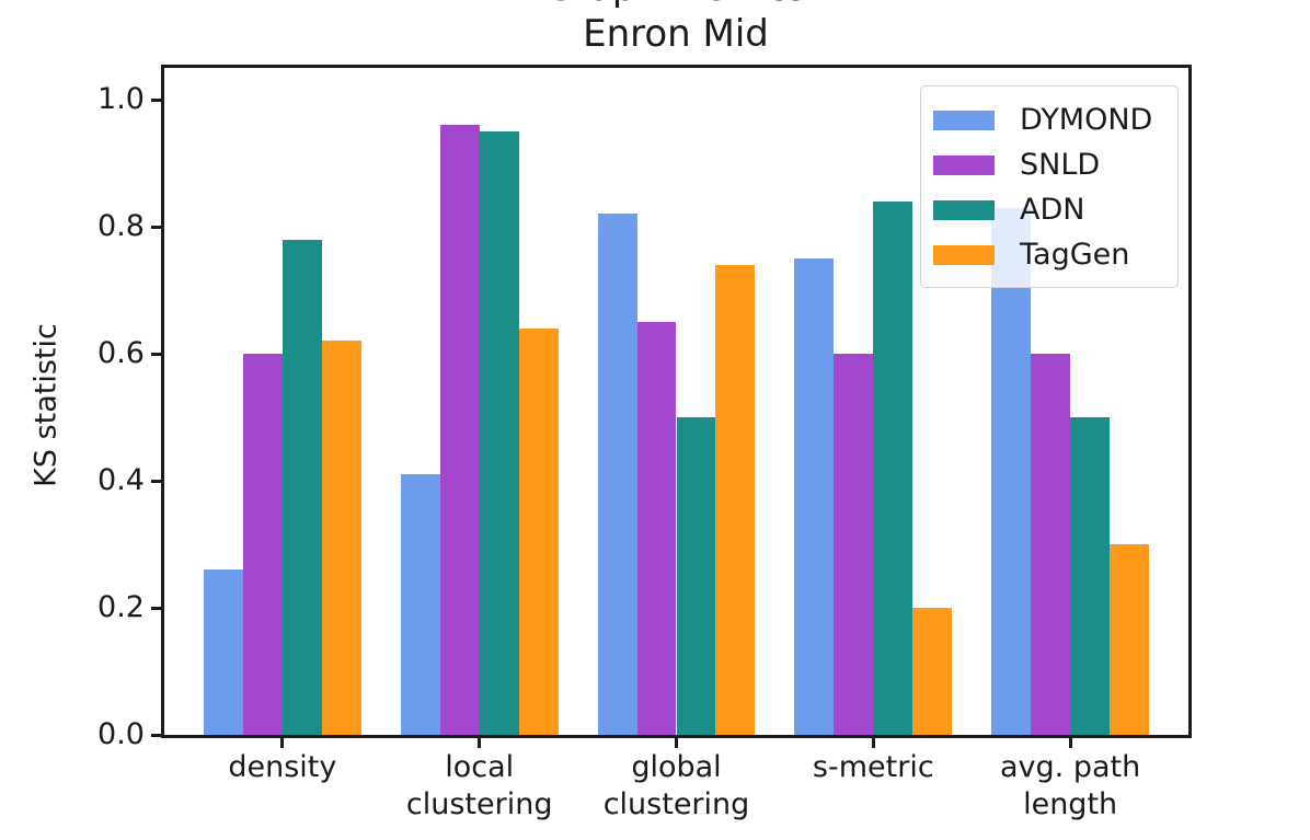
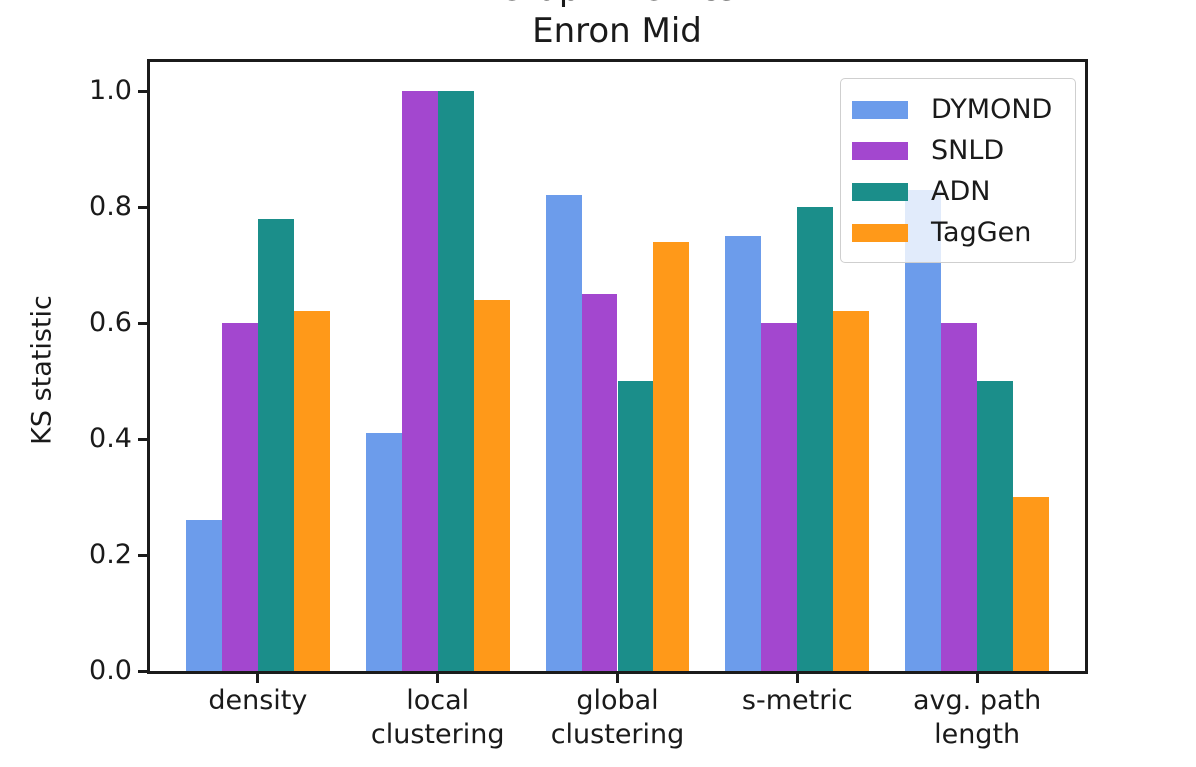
SNLD/local clustering: 0.96 -> 1.00
ADN/local clustering: 0.95 -> 1.00
ADN/s-metric: 0.84 -> 0.80
TagGen/s-metric: 0.20 -> 0.62
